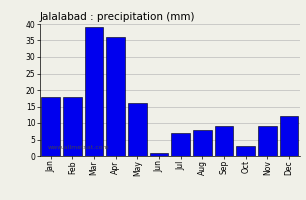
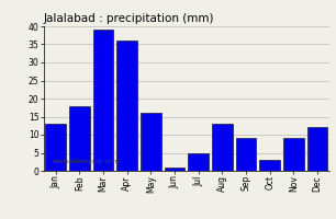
Jan: 18 -> 13
Jul: 7 -> 5
Aug: 8 -> 13
